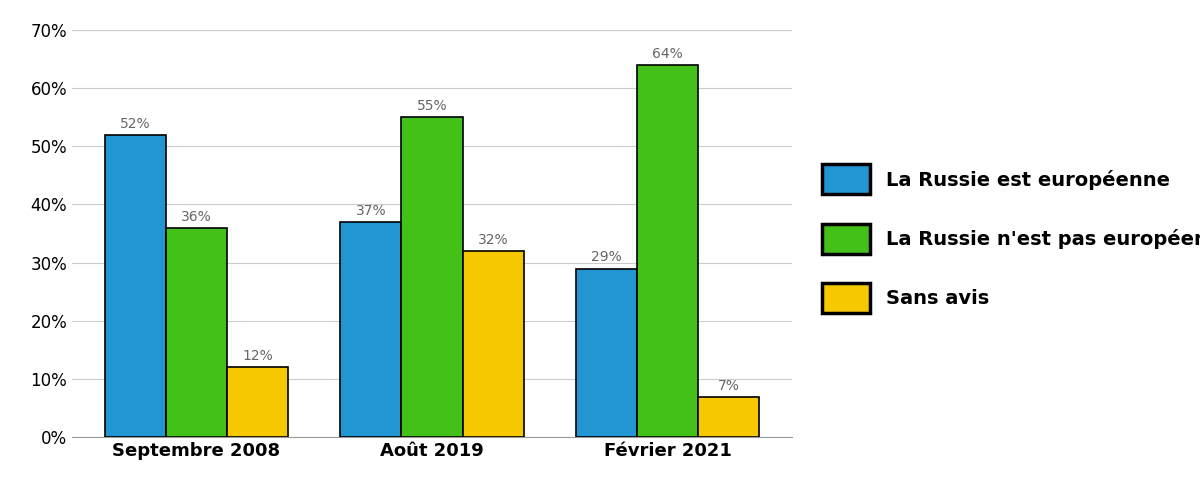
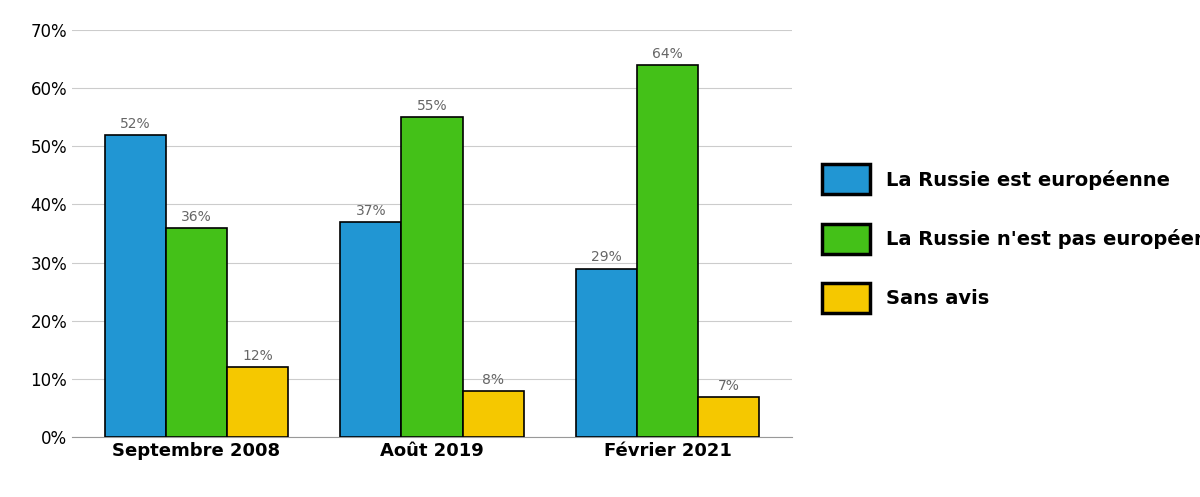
Sans avis/Août 2019: 32% -> 8%
